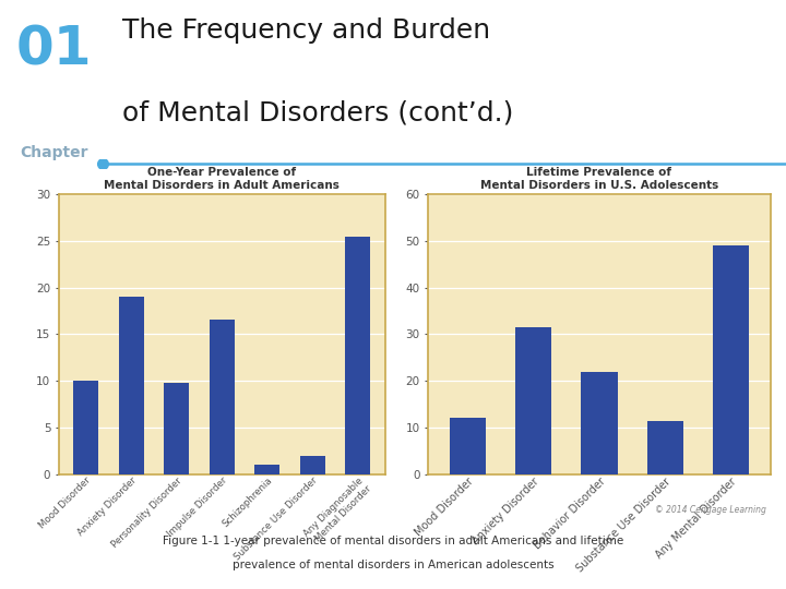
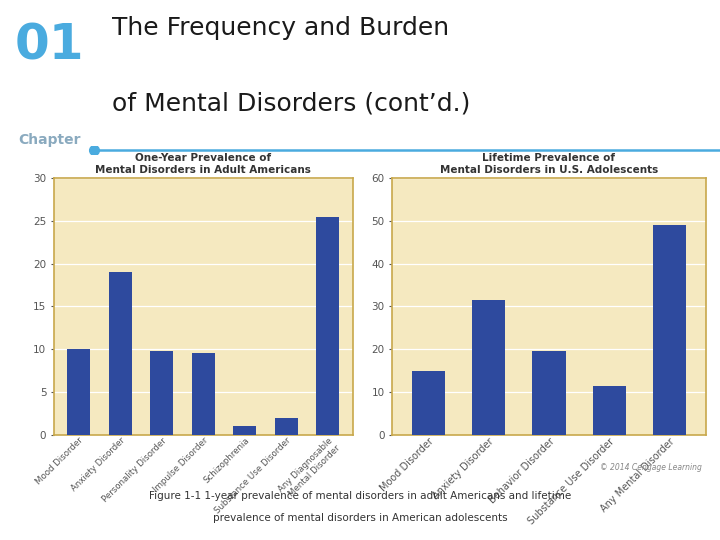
One-Year Prevalence of Mental Disorders in Adult Americans/Impulse Disorder: 16.6 -> 9.5
Lifetime Prevalence of Mental Disorders in U.S. Adolescents/Mood Disorder: 12.0 -> 15.0
Lifetime Prevalence of Mental Disorders in U.S. Adolescents/Behavior Disorder: 22.0 -> 19.5
